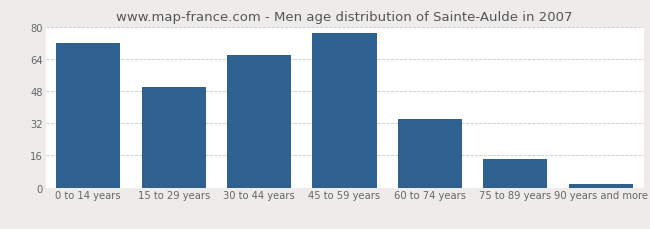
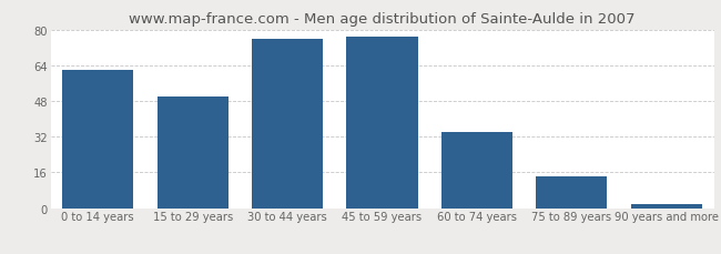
0 to 14 years: 72 -> 62
30 to 44 years: 66 -> 76
